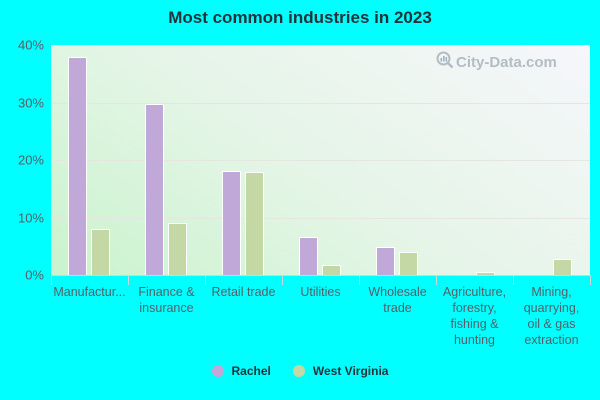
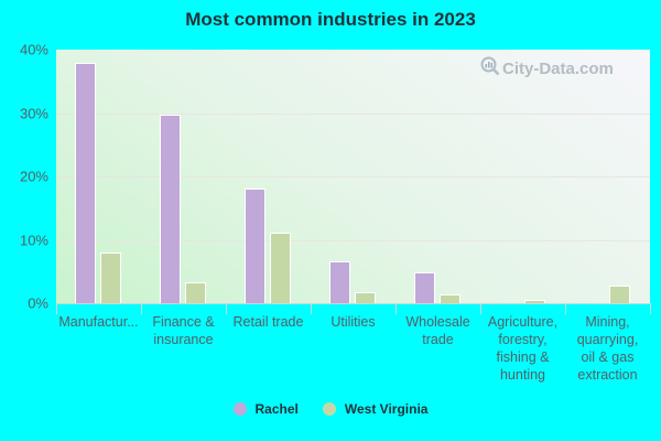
West Virginia/Finance & insurance: 9% -> 3%
West Virginia/Retail trade: 18% -> 11%
West Virginia/Wholesale trade: 4% -> 1%
